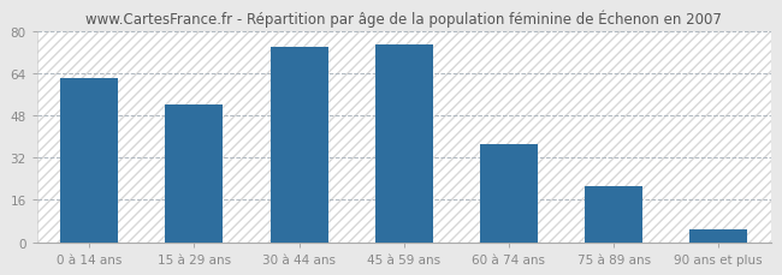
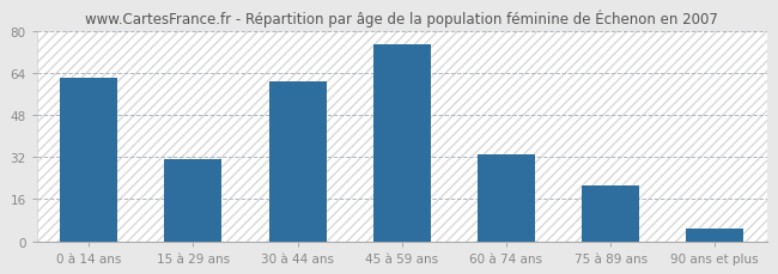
15 à 29 ans: 52 -> 31
30 à 44 ans: 74 -> 61
60 à 74 ans: 37 -> 33
